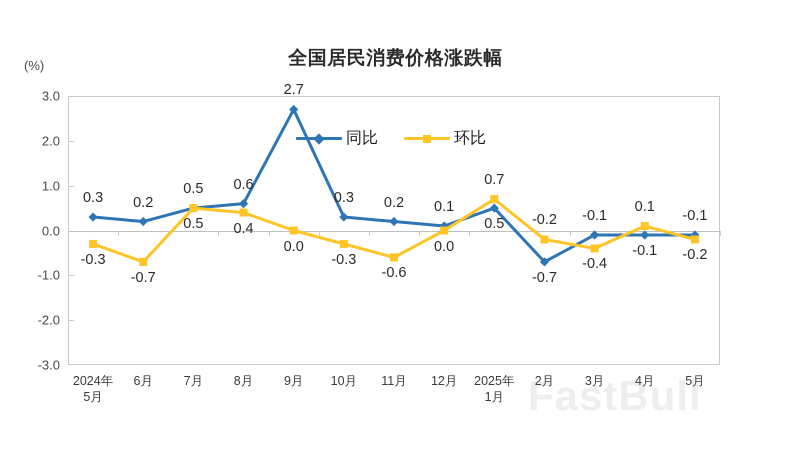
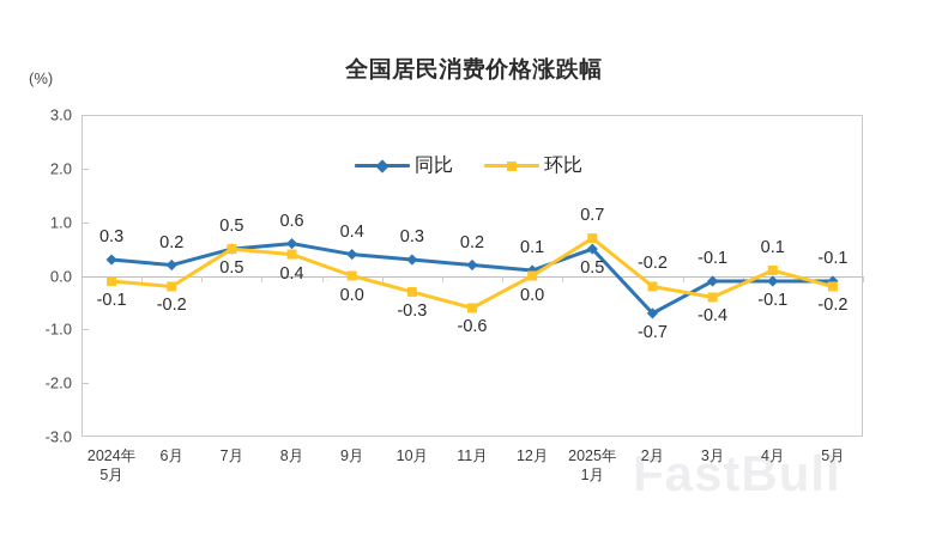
环比/2024年 5月: -0.3 -> -0.1
环比/6月: -0.7 -> -0.2
同比/9月: 2.7 -> 0.4
